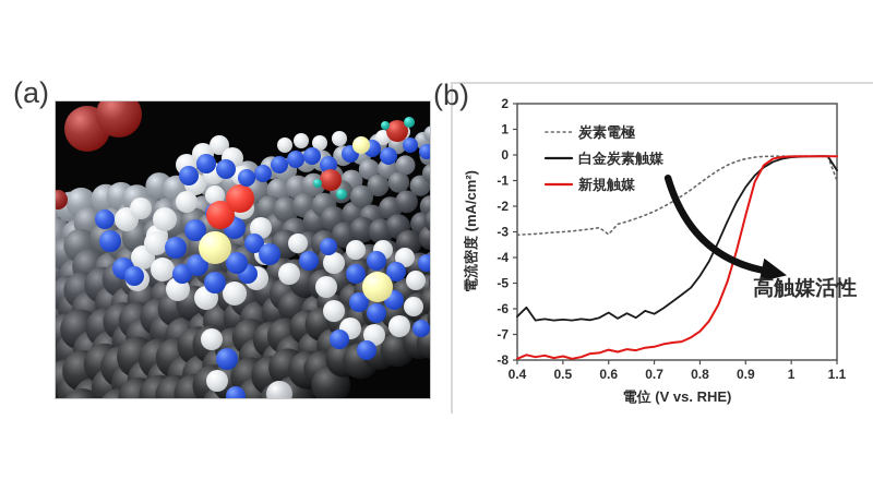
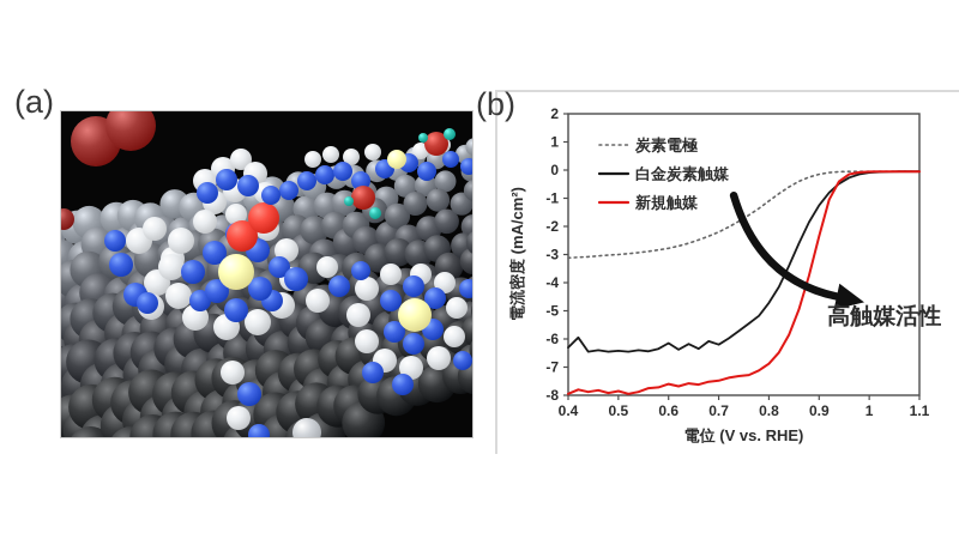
炭素電極/0.6: -3.1 -> -2.8
炭素電極/1.1: -1.0 -> -0.1
白金炭素触媒/1.1: -0.6 -> -0.1
